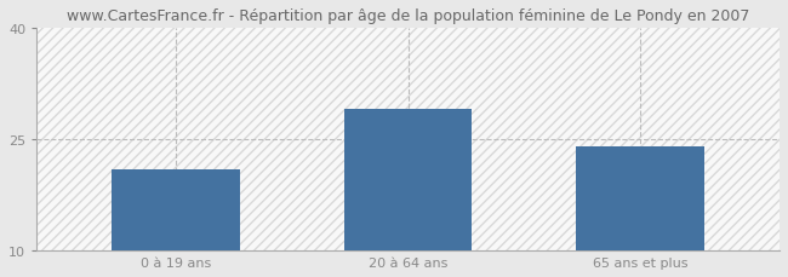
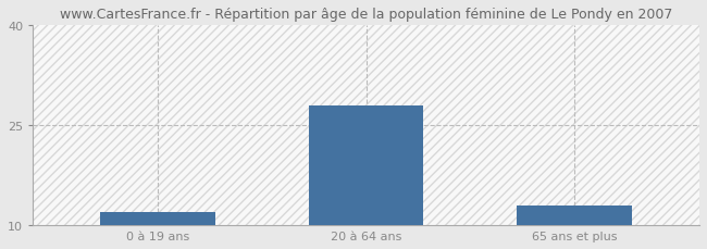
0 à 19 ans: 21 -> 12
20 à 64 ans: 29 -> 28
65 ans et plus: 24 -> 13
